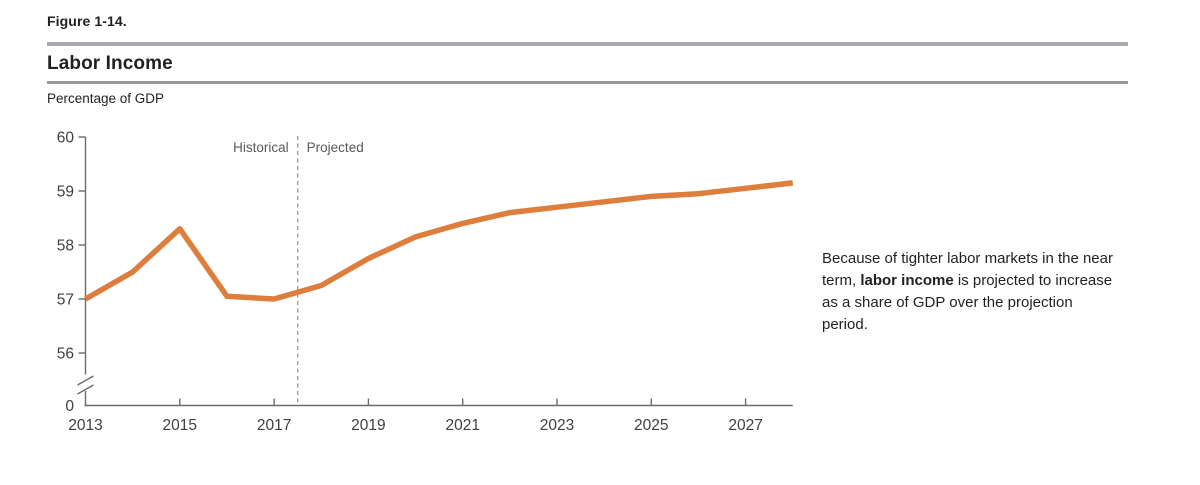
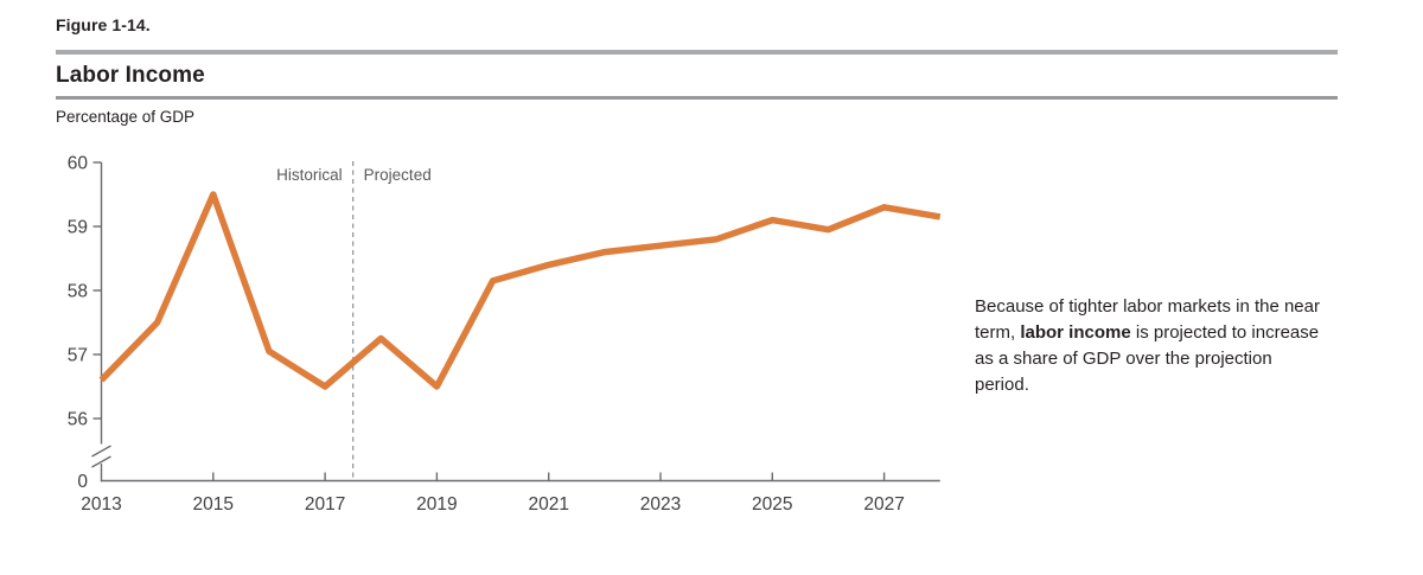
2013: 57.0 -> 56.6
2015: 58.3 -> 59.5
2017: 57.0 -> 56.5
2019: 57.8 -> 56.5
2025: 58.9 -> 59.1
2027: 59.0 -> 59.3
